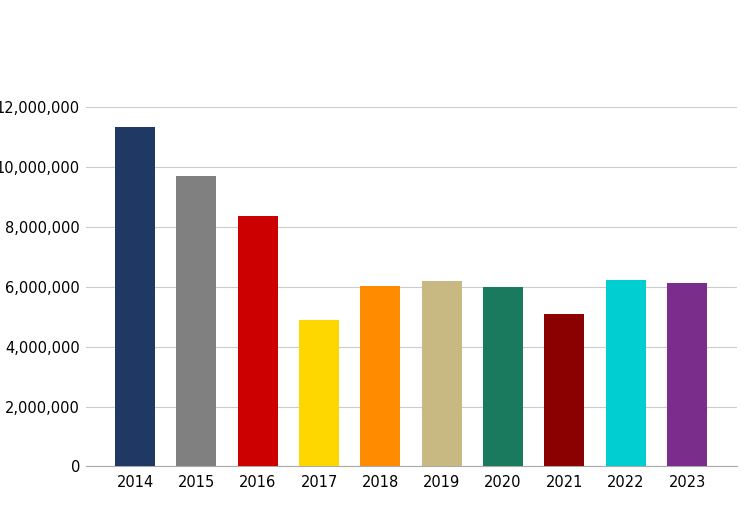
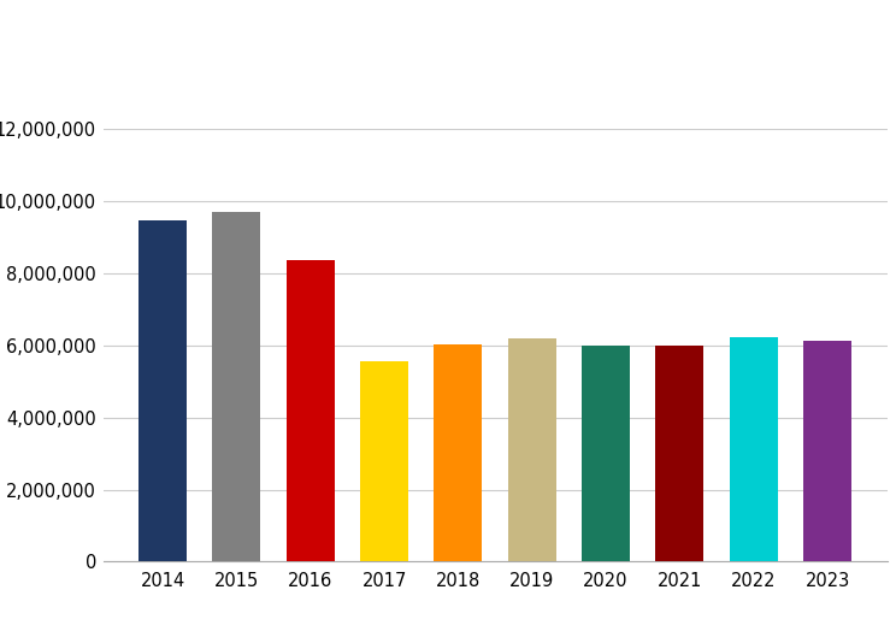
2014: 11,350,000 -> 9,480,000
2017: 4,900,000 -> 5,560,000
2021: 5,100,000 -> 5,990,000
